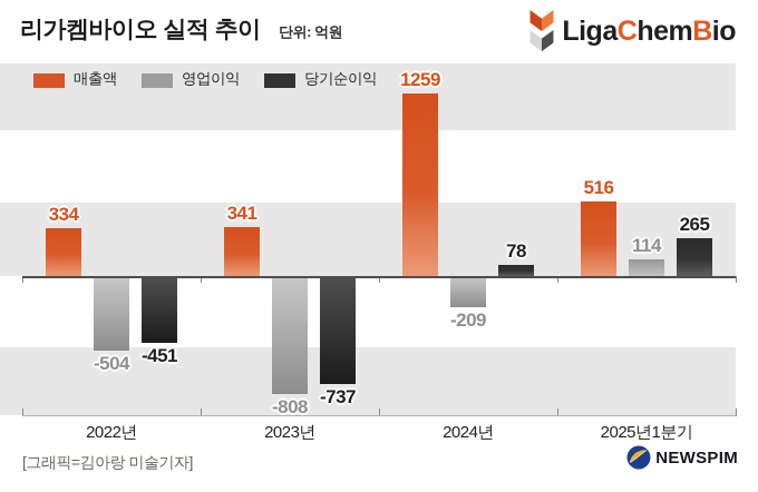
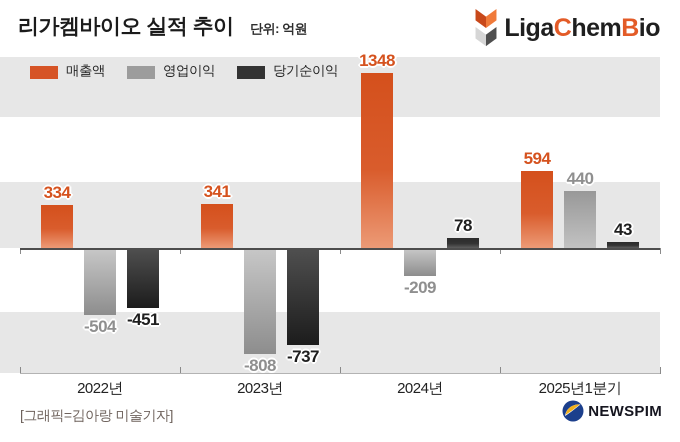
매출액/2024년: 1259 -> 1348
매출액/2025년1분기: 516 -> 594
영업이익/2025년1분기: 114 -> 440
당기순이익/2025년1분기: 265 -> 43
